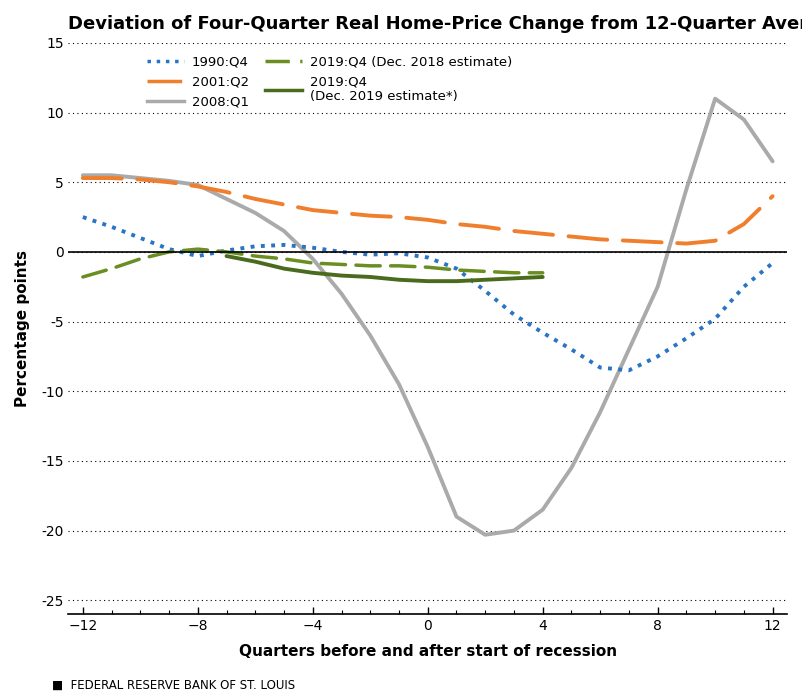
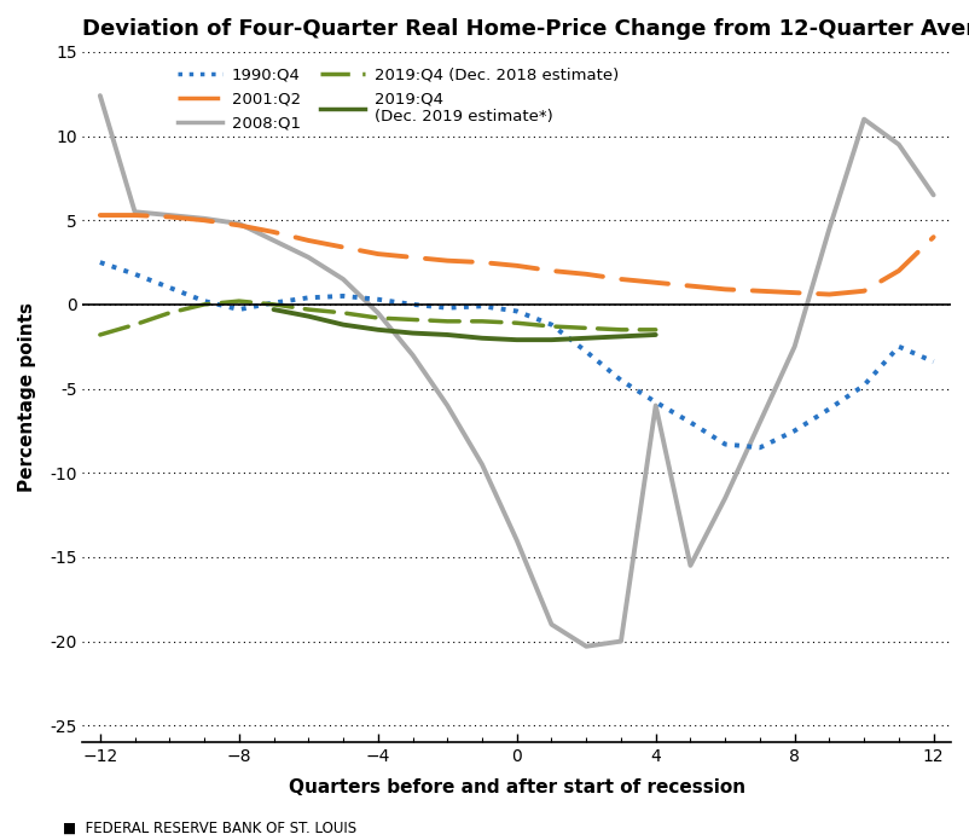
2008:Q1/−12: 5.5 -> 12.4
2008:Q1/4: -18.5 -> -6.0
1990:Q4/12: -0.8 -> -3.4
